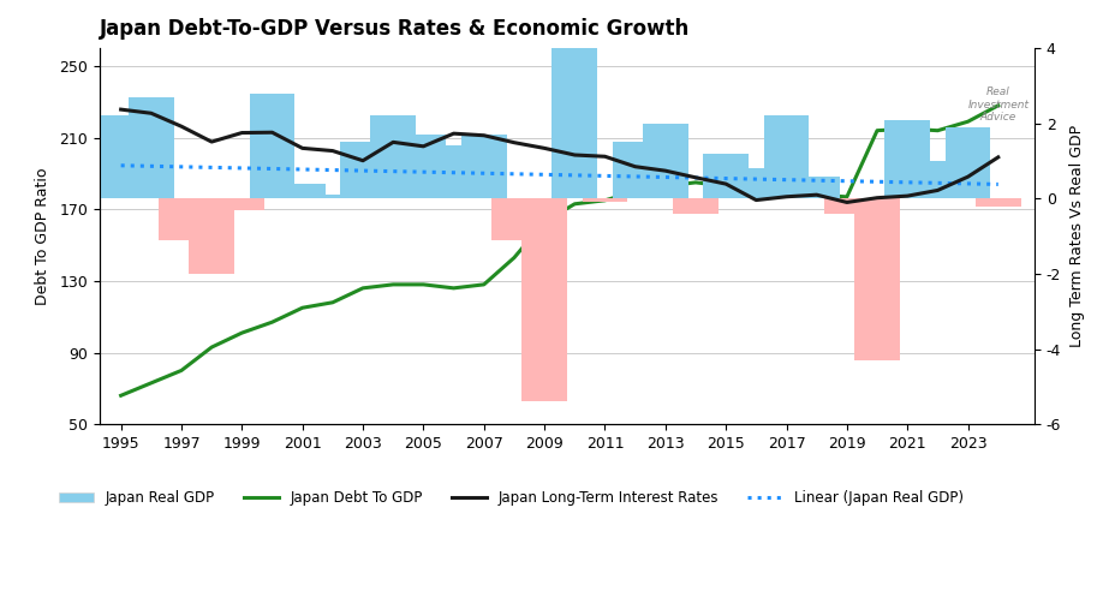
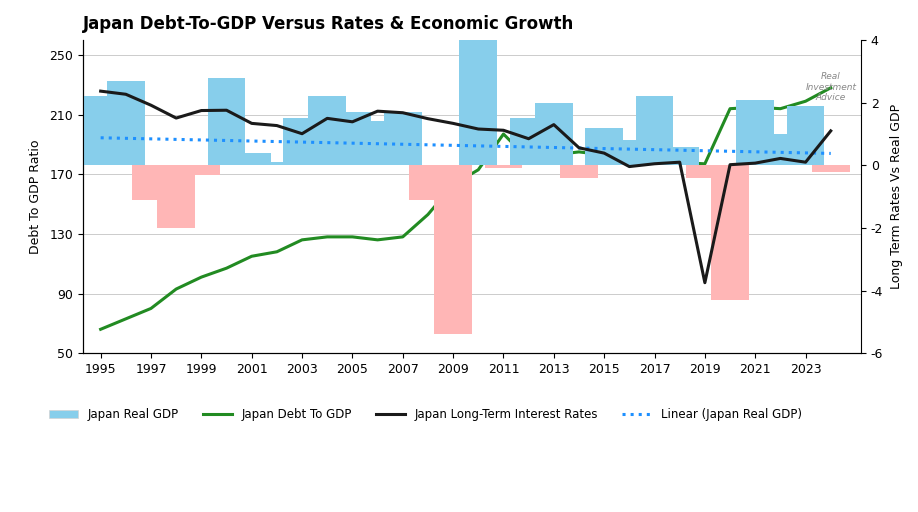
Japan Debt To GDP/2011: 175 -> 197
Japan Long-Term Interest Rates/2013: 0.74 -> 1.30
Japan Long-Term Interest Rates/2019: -0.10 -> -3.75
Japan Long-Term Interest Rates/2023: 0.58 -> 0.10
